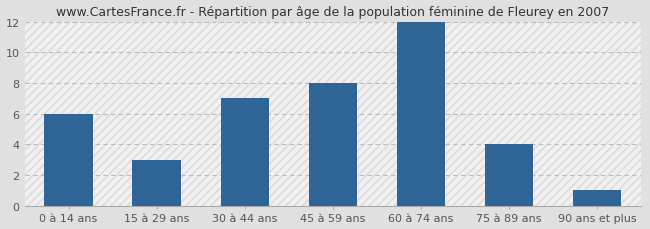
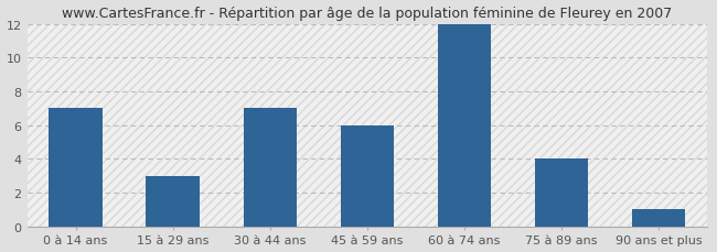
0 à 14 ans: 6 -> 7
45 à 59 ans: 8 -> 6
